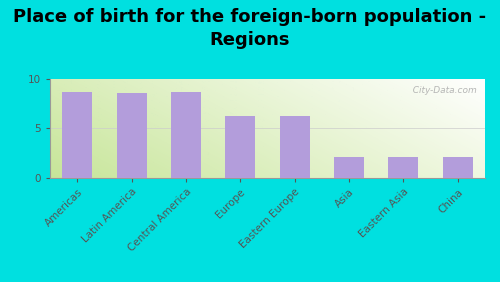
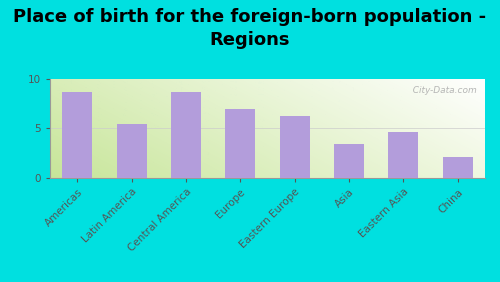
Latin America: 8.6 -> 5.4
Europe: 6.2 -> 7.0
Asia: 2.1 -> 3.4
Eastern Asia: 2.1 -> 4.6
